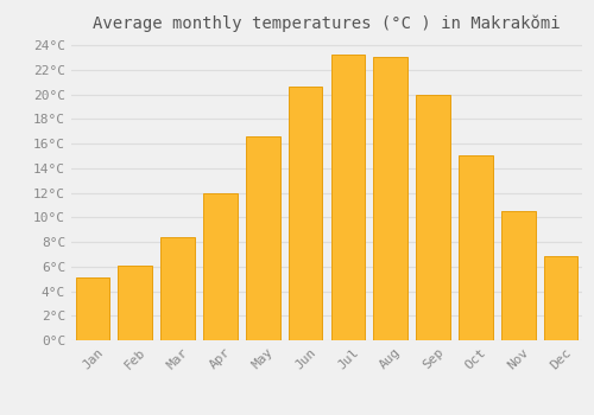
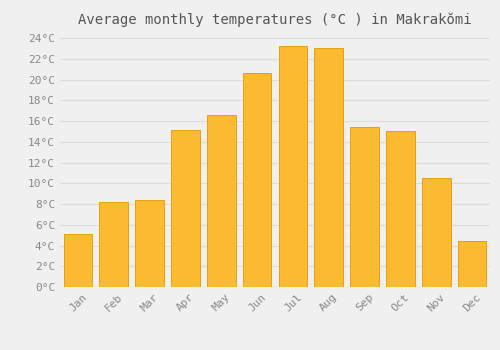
Feb: 6.1°C -> 8.2°C
Apr: 12.0°C -> 15.1°C
Sep: 20.0°C -> 15.4°C
Dec: 6.8°C -> 4.4°C
